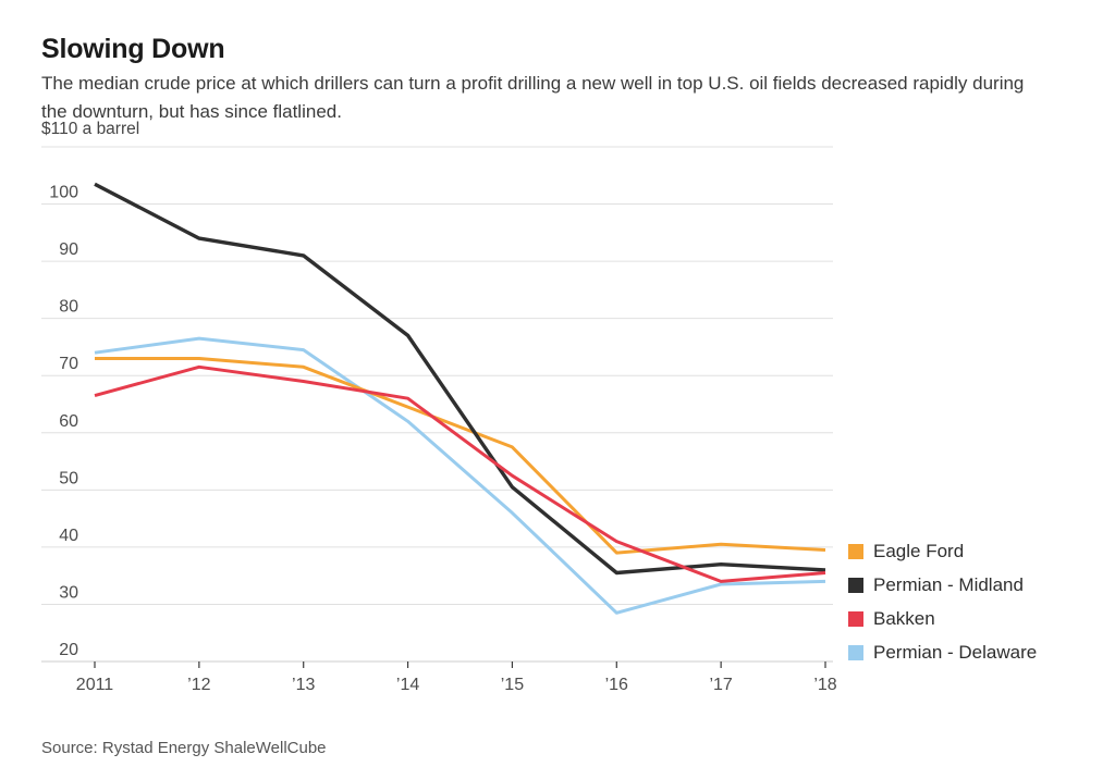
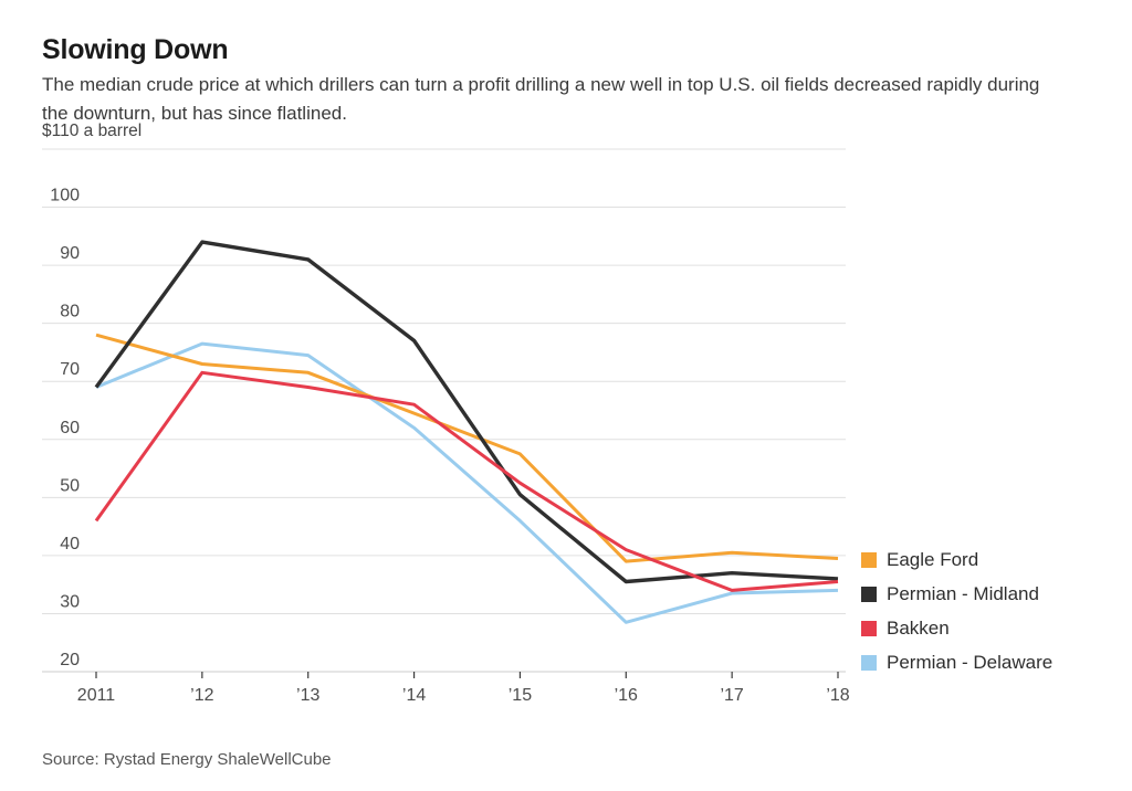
Eagle Ford/2011: 73 -> 78
Permian - Midland/2011: 104 -> 69
Bakken/2011: 66 -> 46
Permian - Delaware/2011: 74 -> 69
